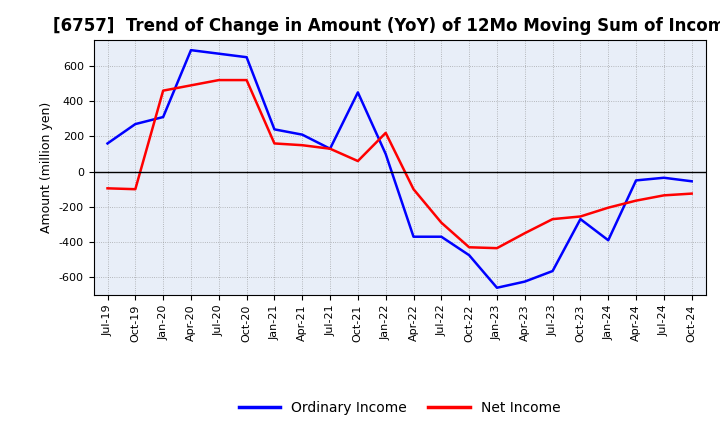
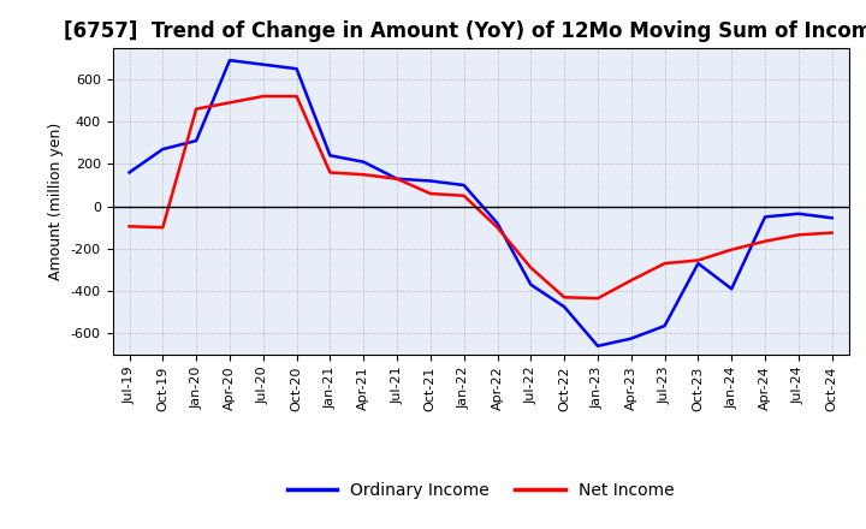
Ordinary Income/Oct-21: 450 -> 120
Net Income/Jan-22: 220 -> 50
Ordinary Income/Apr-22: -370 -> -80
